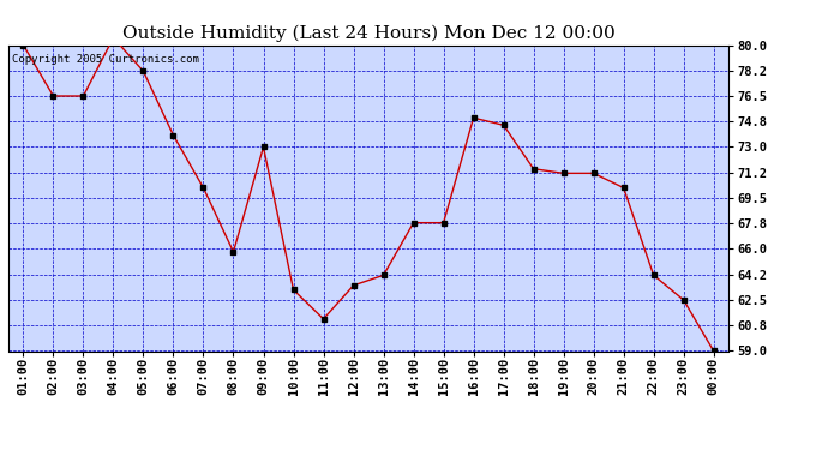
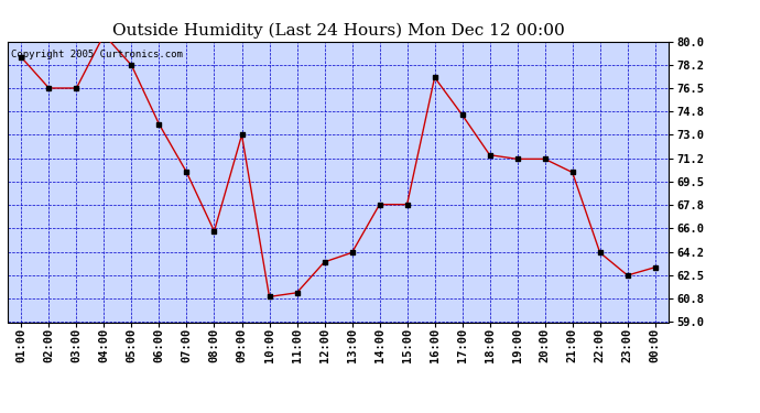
01:00: 80.0 -> 78.8
10:00: 63.2 -> 60.9
16:00: 75.0 -> 77.3
00:00: 59.0 -> 63.1
